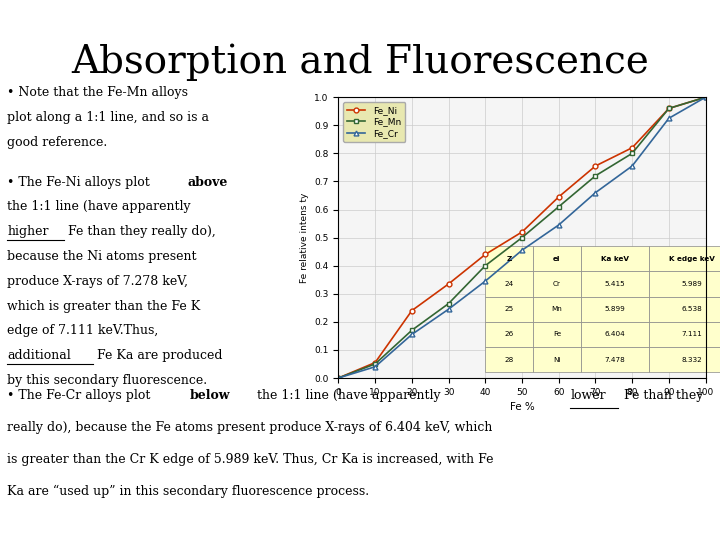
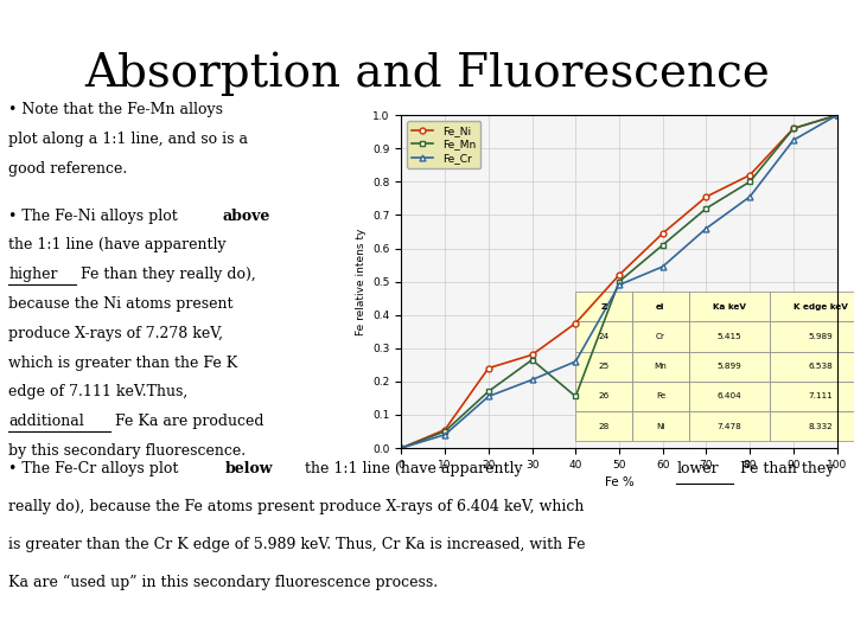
Fe_Ni/30: 0.335 -> 0.280
Fe_Cr/30: 0.245 -> 0.205
Fe_Ni/40: 0.440 -> 0.375
Fe_Mn/40: 0.400 -> 0.155
Fe_Cr/40: 0.345 -> 0.260
Fe_Cr/50: 0.455 -> 0.490
